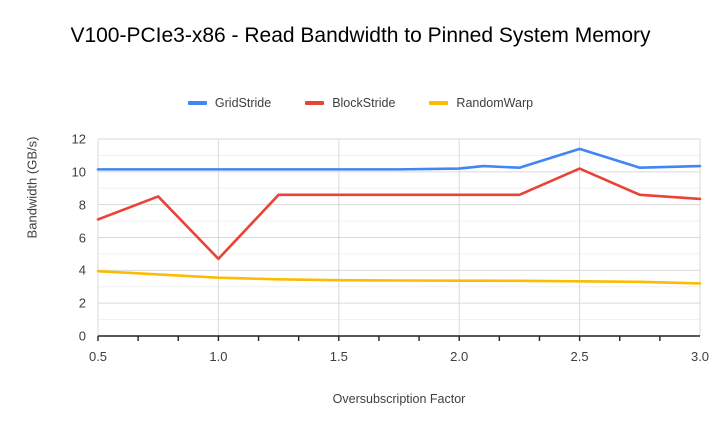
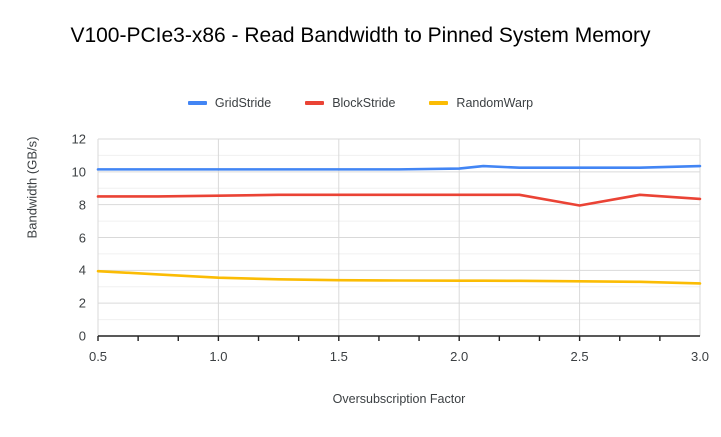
BlockStride/0.5: 7.1 -> 8.5
BlockStride/1.0: 4.7 -> 8.6
GridStride/2.5: 11.4 -> 10.2
BlockStride/2.5: 10.2 -> 8.0
